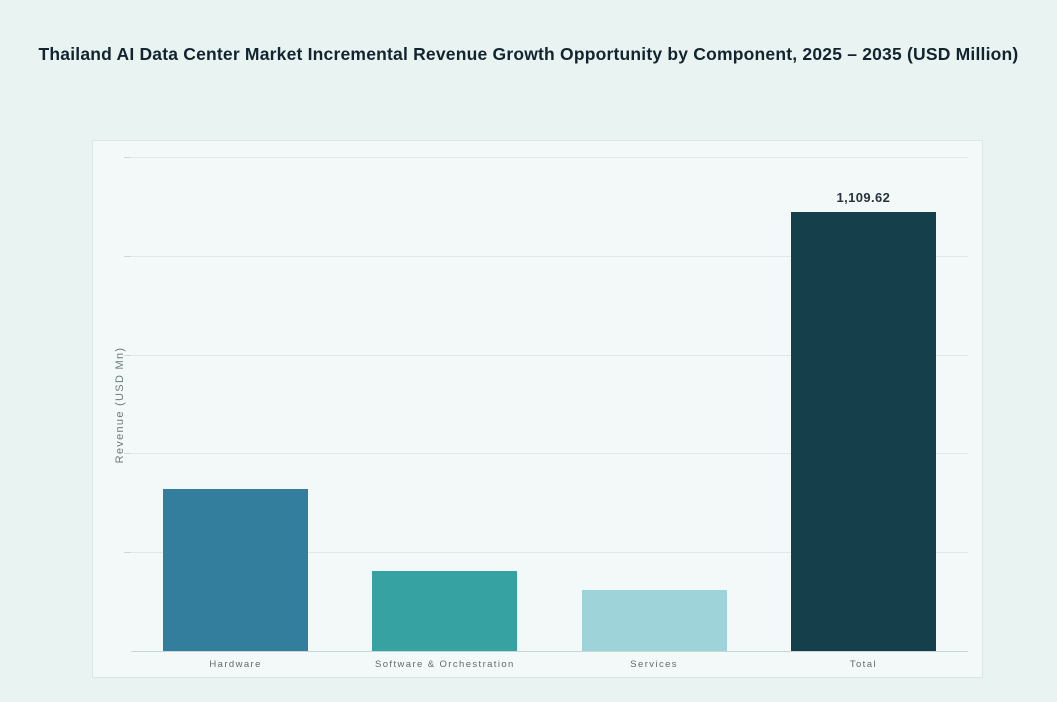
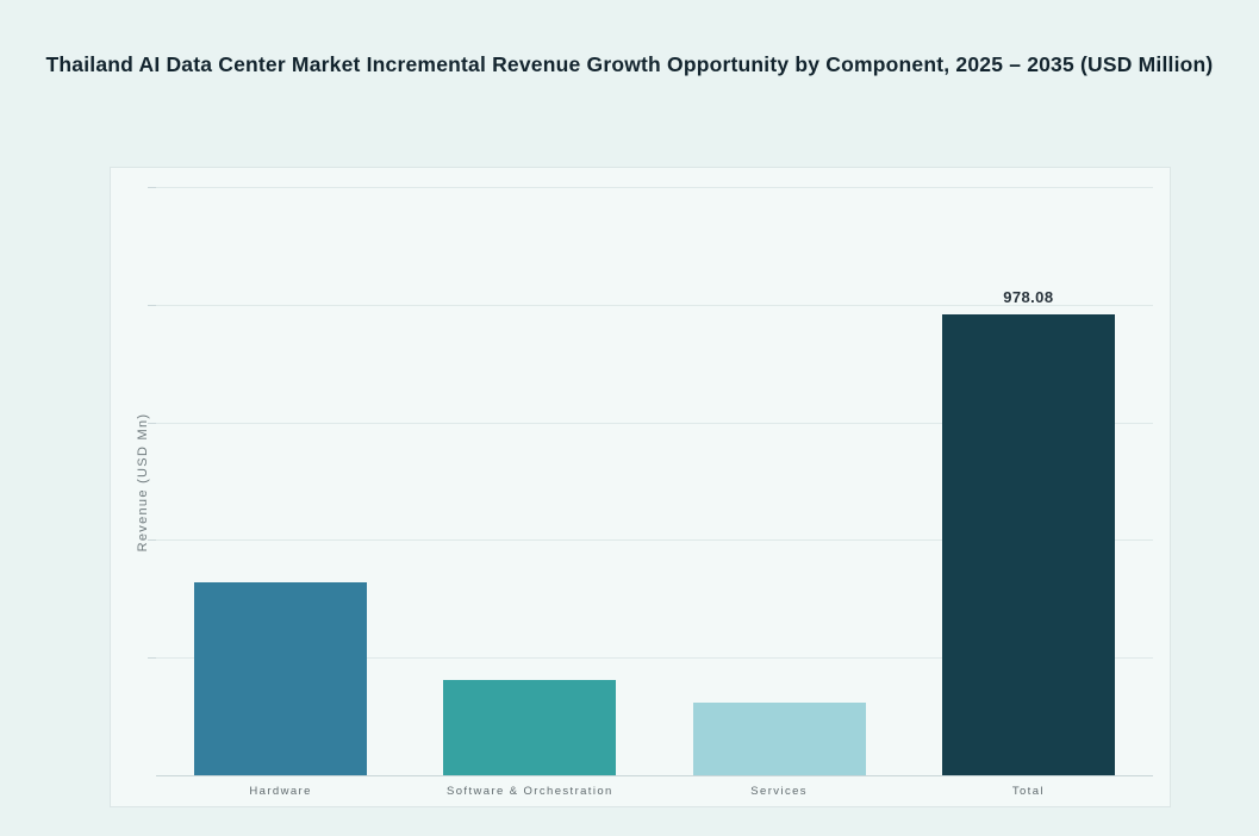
Total: 1,109.62 -> 978.08
